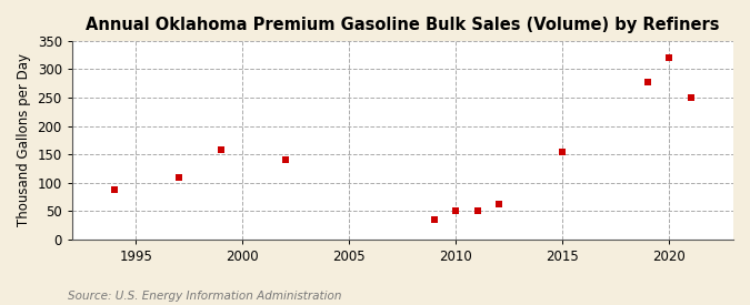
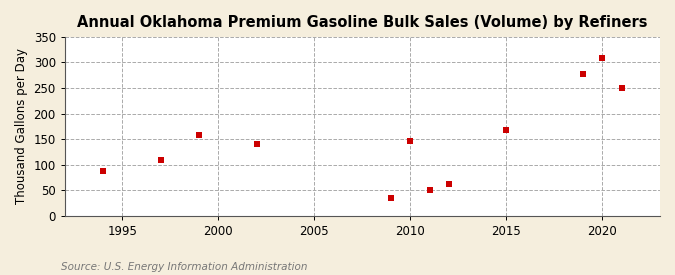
2010: 50 -> 146
2015: 155 -> 168
2020: 320 -> 308
